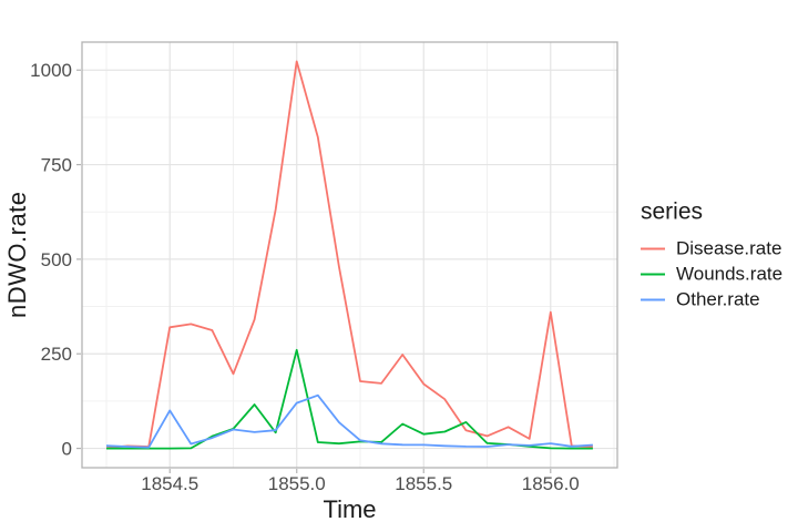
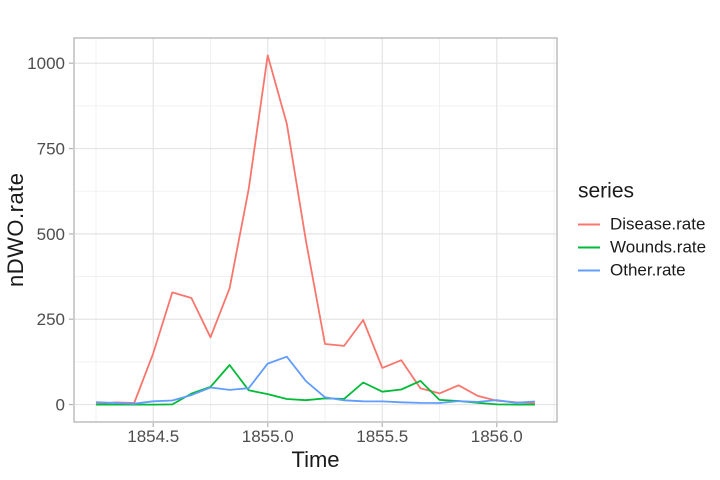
Disease.rate/1854.5: 320 -> 150
Other.rate/1854.5: 100 -> 10
Wounds.rate/1855.0: 260 -> 30
Disease.rate/1855.5: 170 -> 110
Disease.rate/1856.0: 360 -> 10
